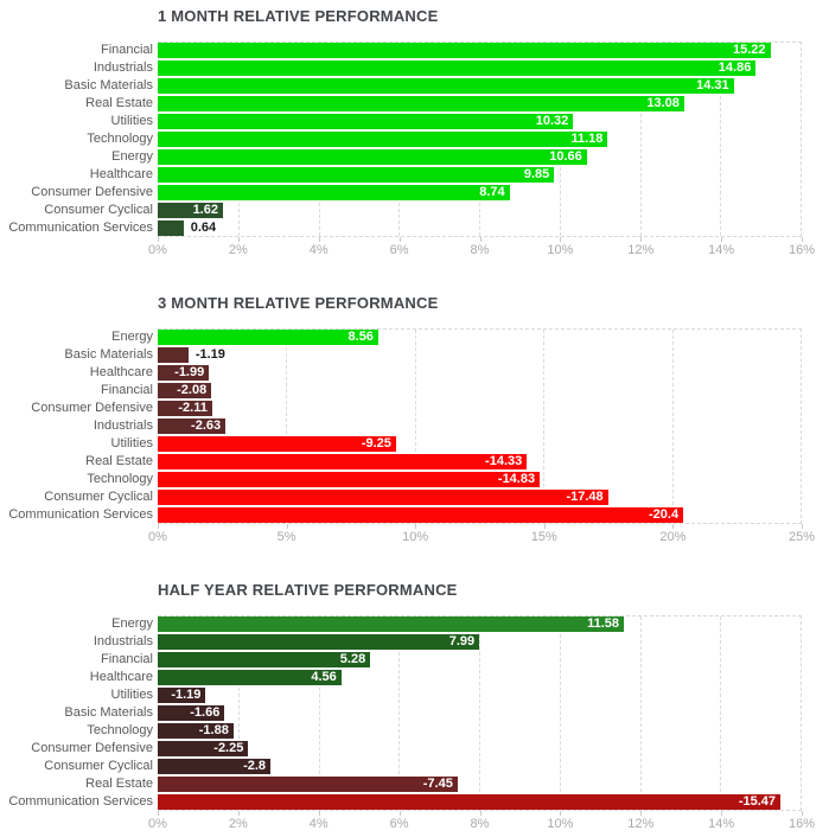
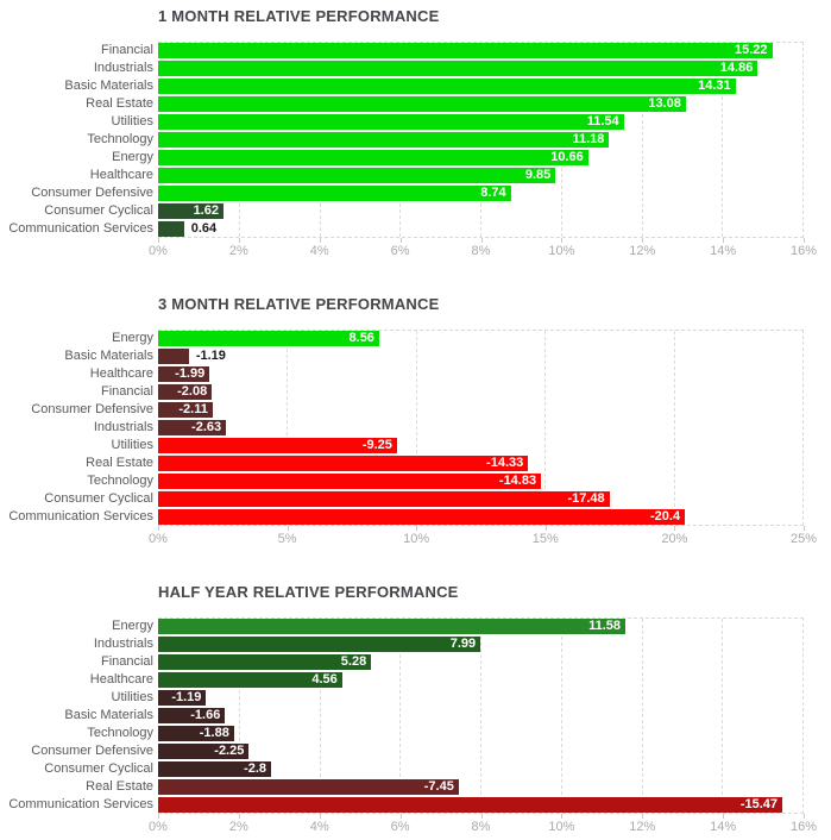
1 MONTH RELATIVE PERFORMANCE/Utilities: 10.32 -> 11.54
